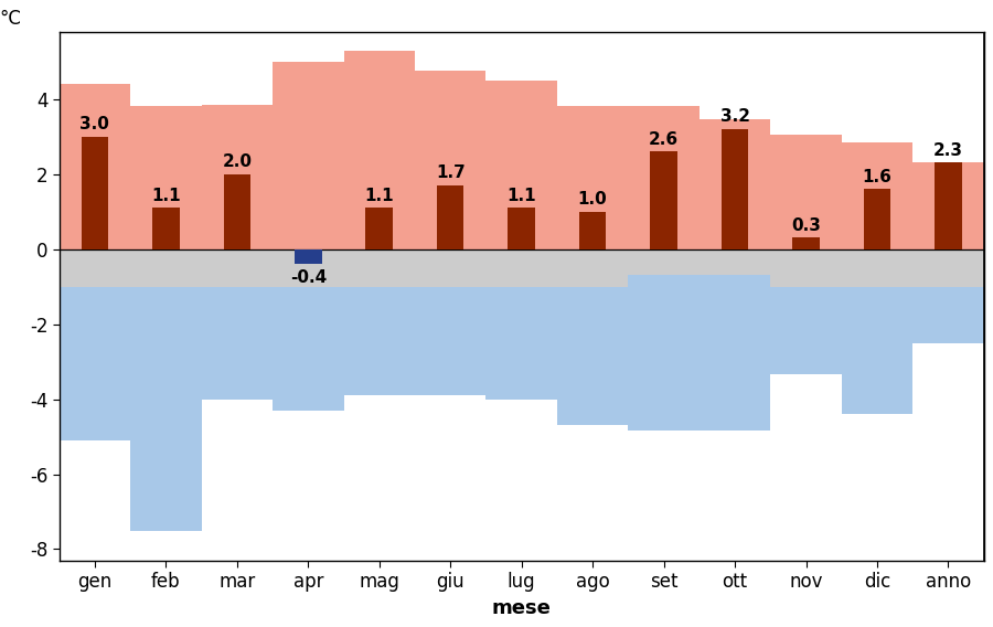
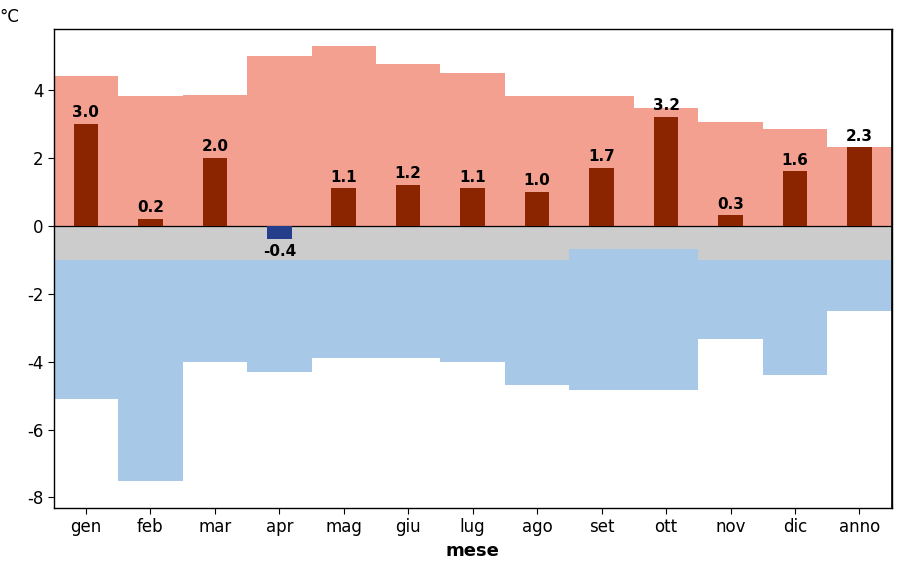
feb: 1.1 -> 0.2
giu: 1.7 -> 1.2
set: 2.6 -> 1.7
